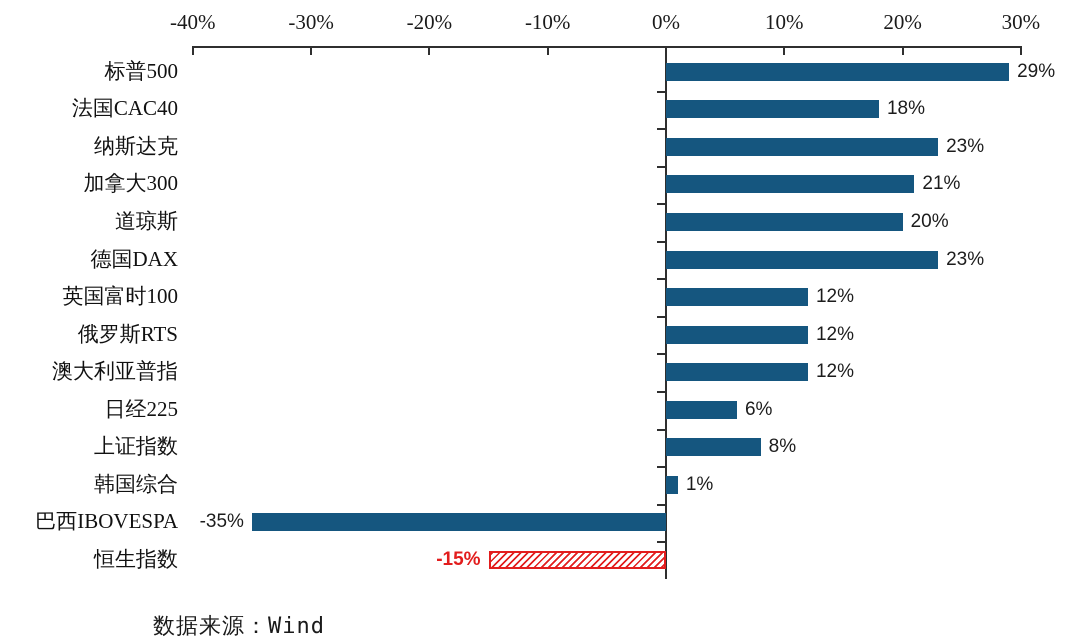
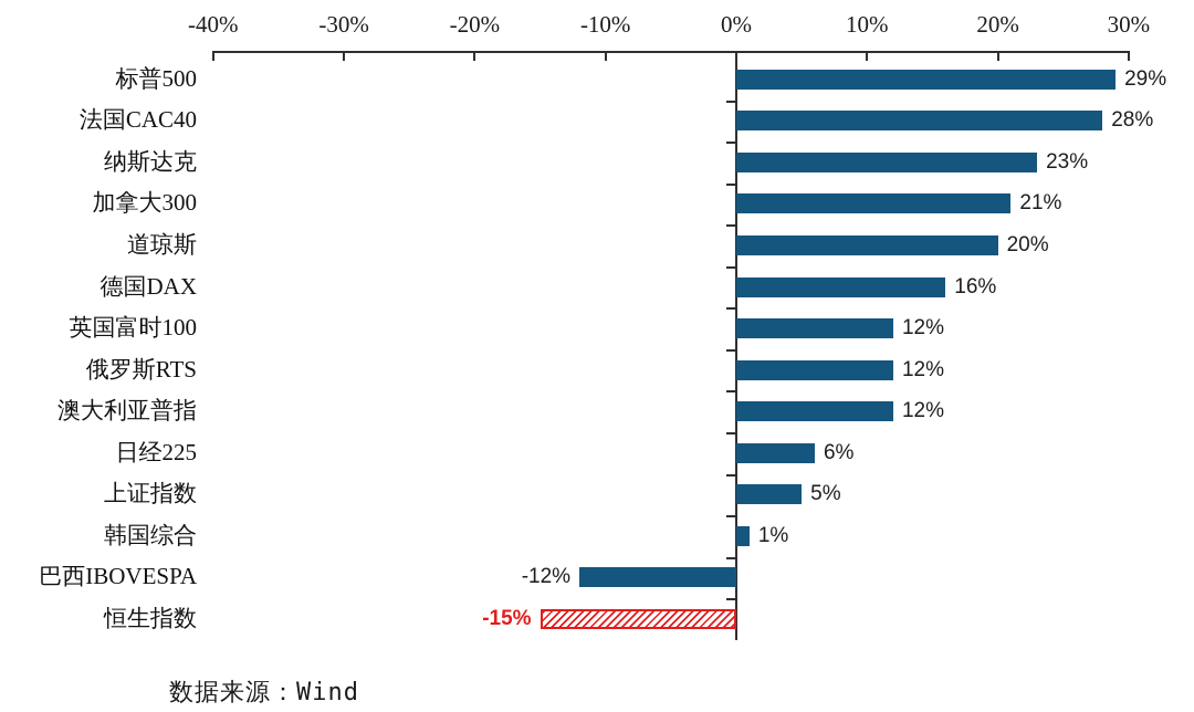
法国CAC40: 18% -> 28%
德国DAX: 23% -> 16%
上证指数: 8% -> 5%
巴西IBOVESPA: -35% -> -12%
